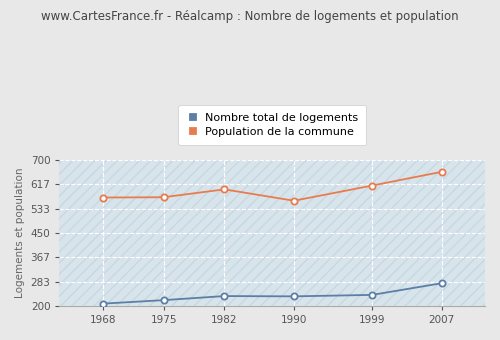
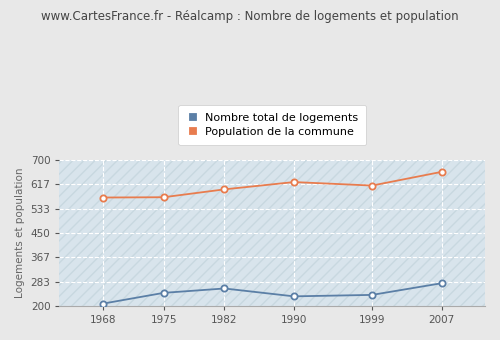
Nombre total de logements/1975: 220 -> 245
Nombre total de logements/1982: 234 -> 260
Population de la commune/1990: 561 -> 625
